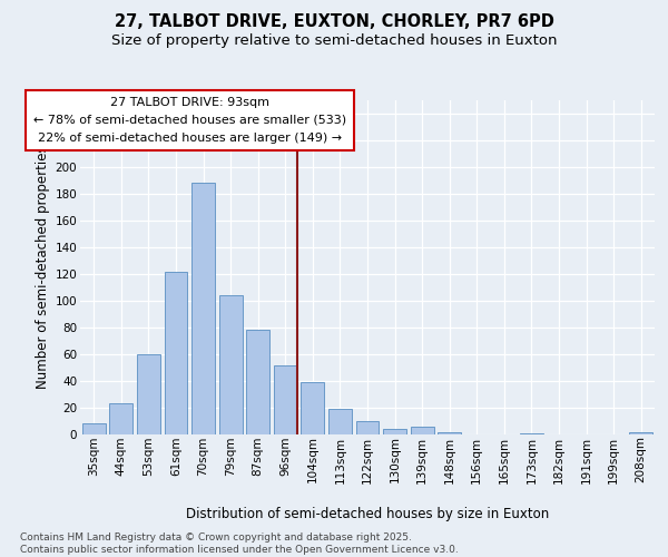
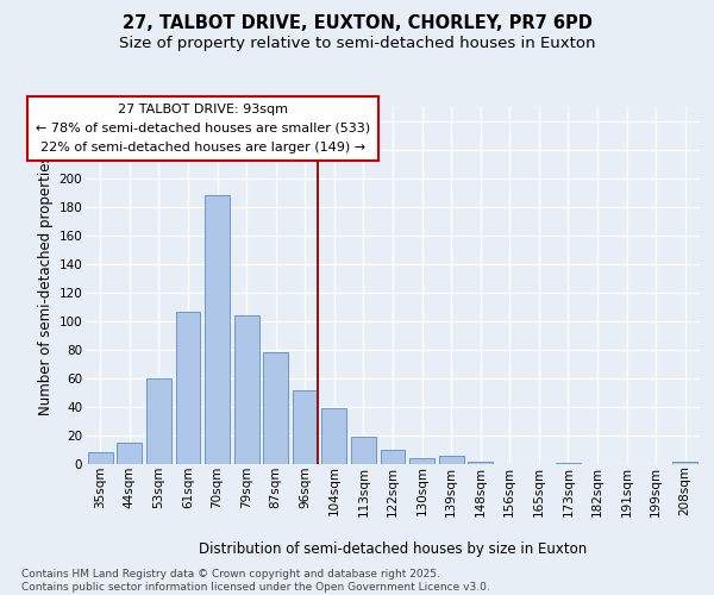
44sqm: 23 -> 15
61sqm: 122 -> 107
